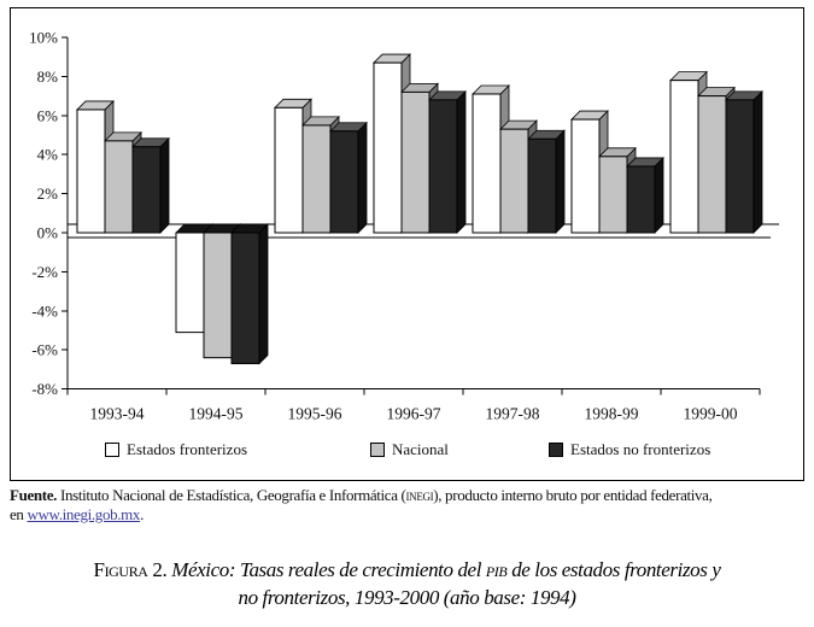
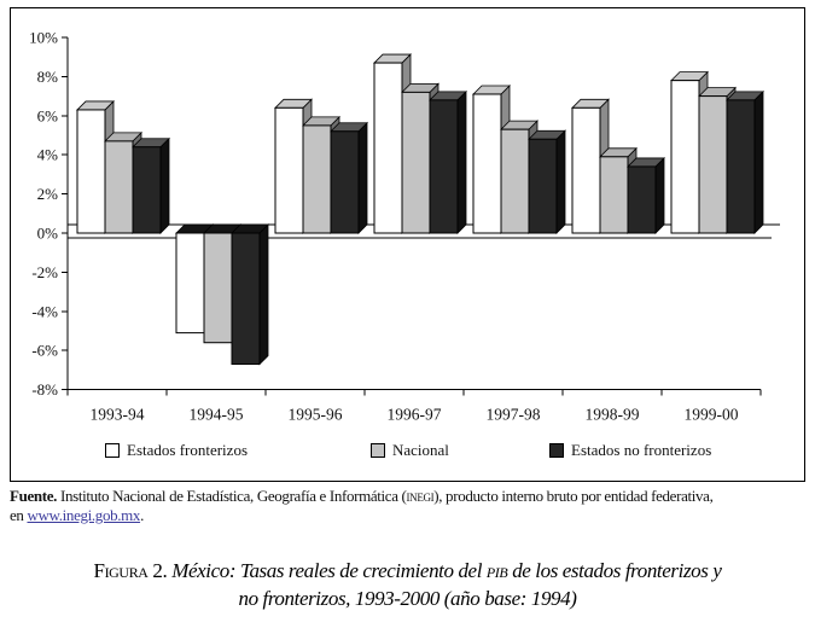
Nacional/1994-95: -6.4% -> -5.6%
Estados fronterizos/1998-99: 5.8% -> 6.4%
